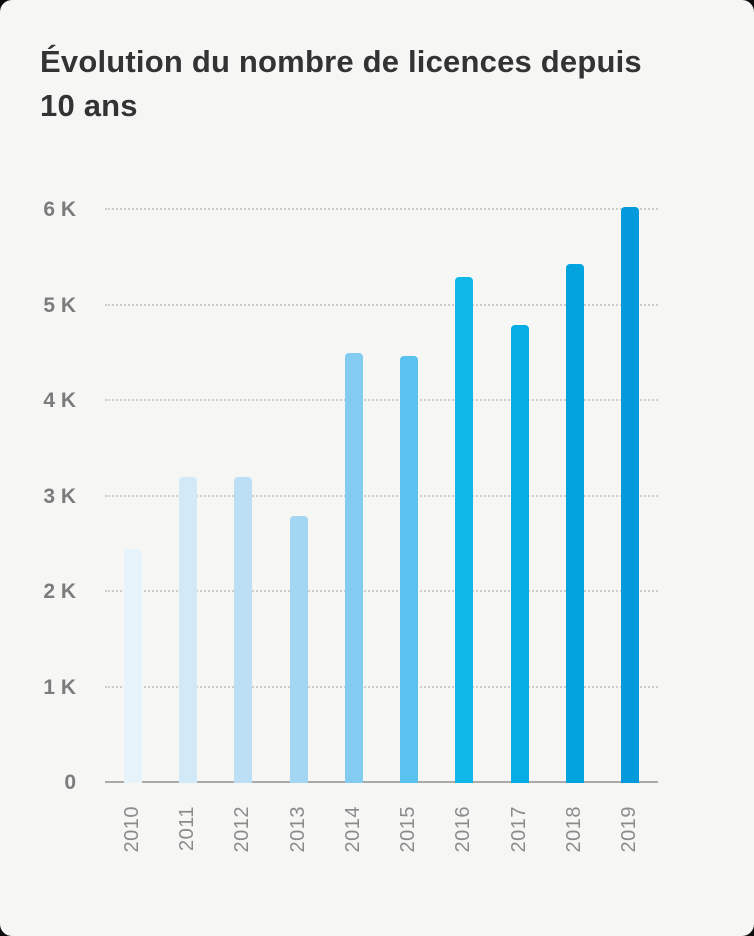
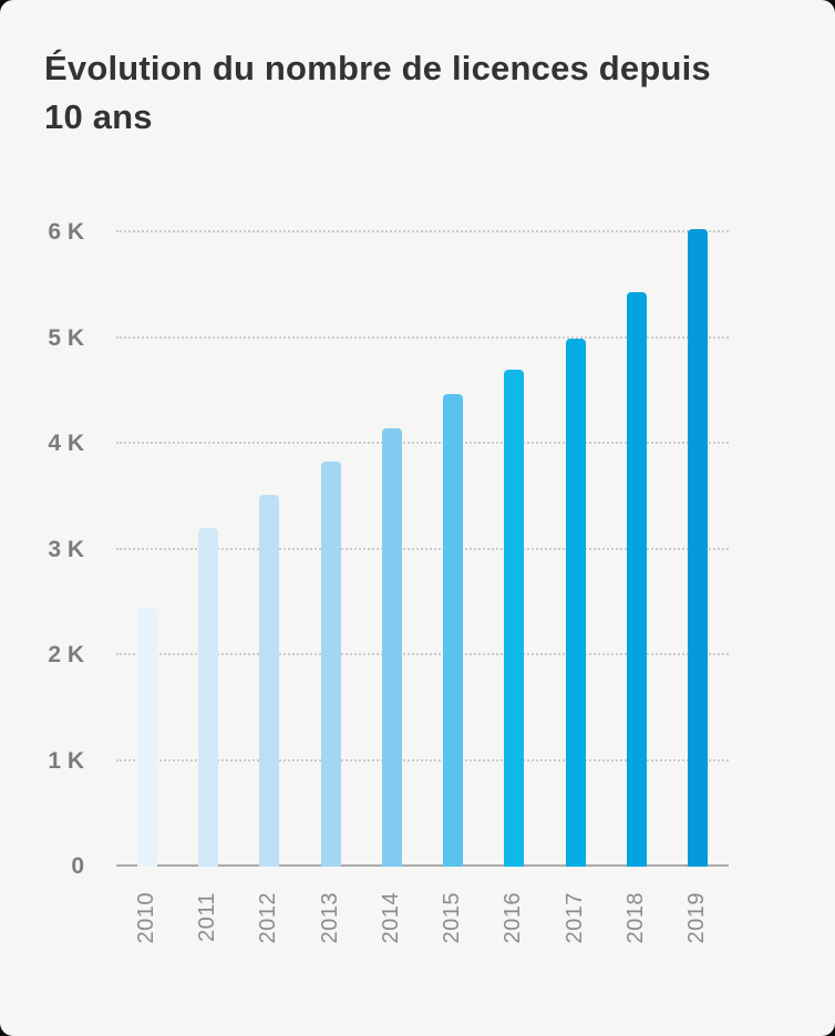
2012: 3.2K -> 3.5K
2013: 2.8K -> 3.8K
2014: 4.5K -> 4.2K
2016: 5.3K -> 4.7K
2017: 4.8K -> 5.0K
